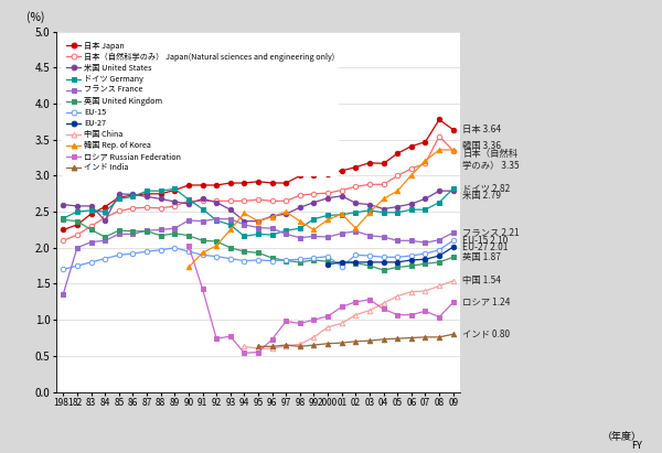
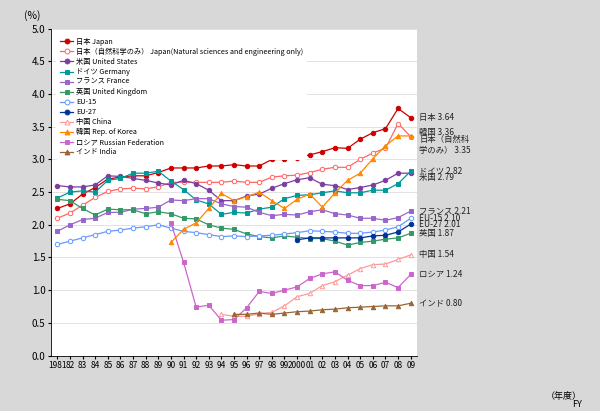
フランス France/1981: 1.36 -> 1.90
米国 United States/84: 2.38 -> 2.61
EU-15/01: 1.74 -> 1.91
